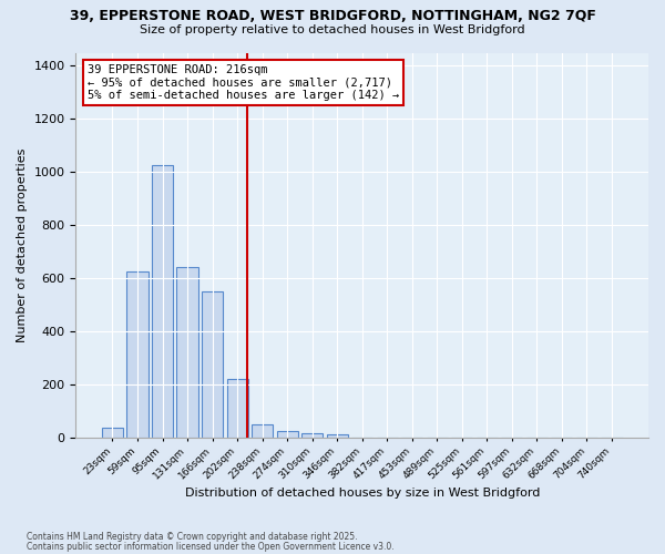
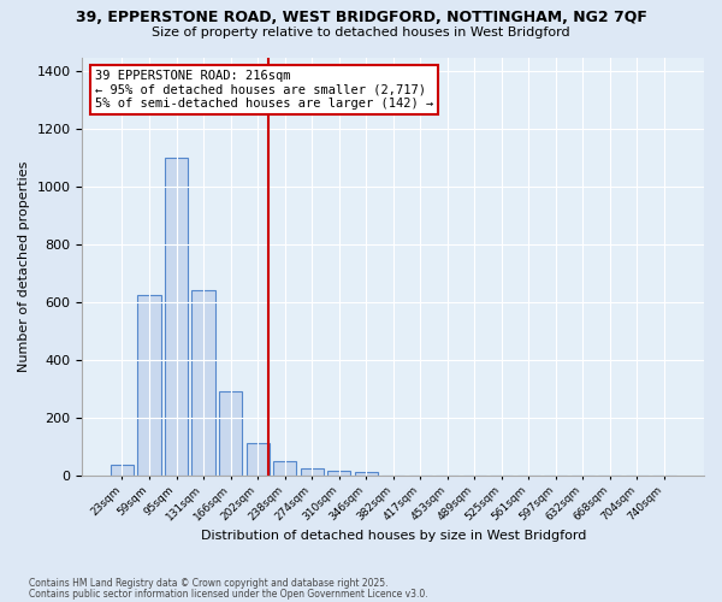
95sqm: 1025 -> 1100
166sqm: 550 -> 290
202sqm: 220 -> 110
